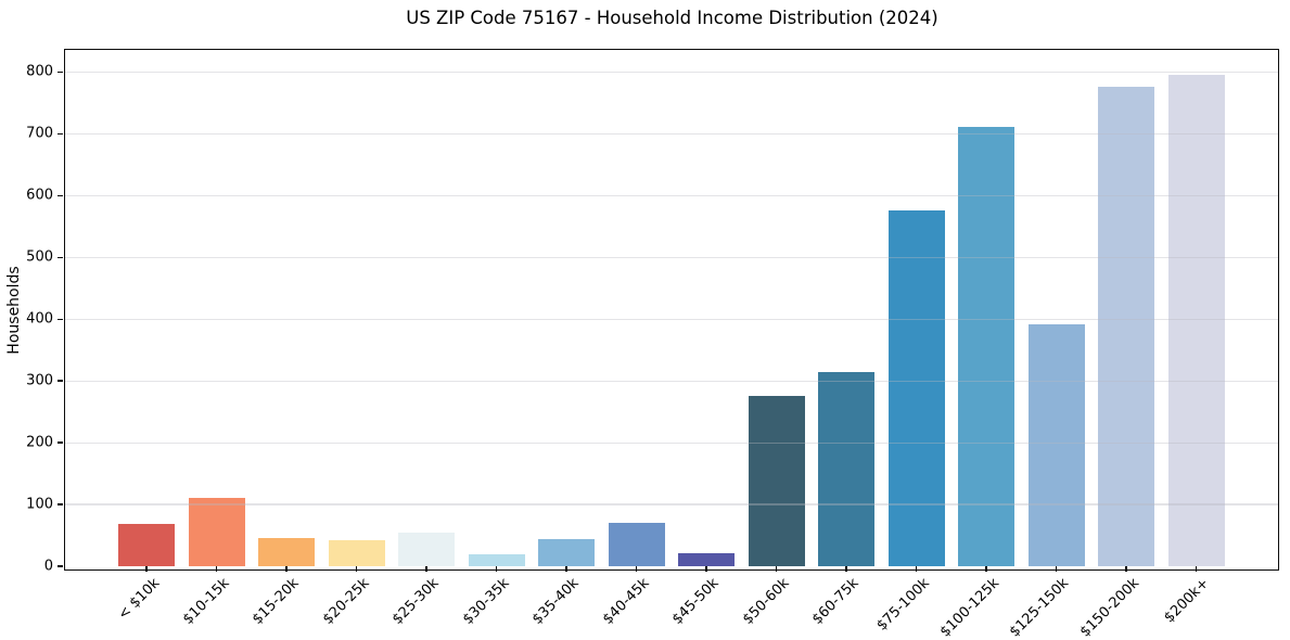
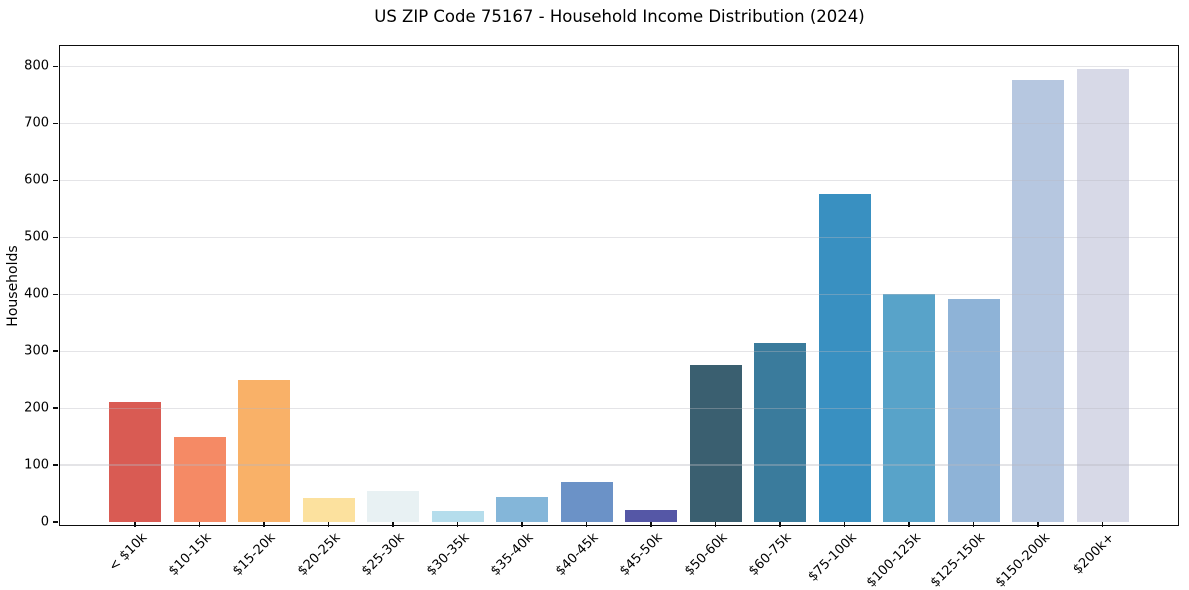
< $10k: 70 -> 210
$10-15k: 110 -> 150
$15-20k: 50 -> 250
$100-125k: 710 -> 400
